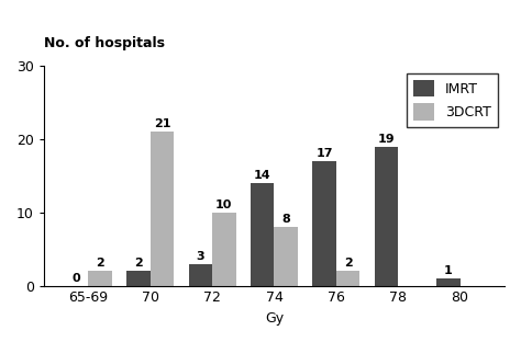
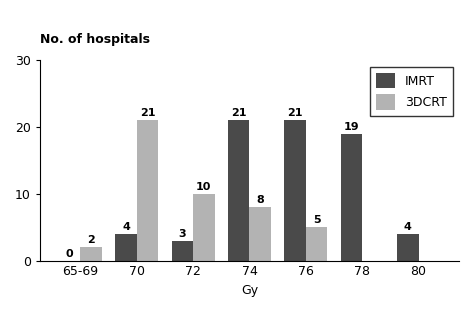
IMRT/70: 2 -> 4
IMRT/74: 14 -> 21
IMRT/76: 17 -> 21
3DCRT/76: 2 -> 5
IMRT/80: 1 -> 4
